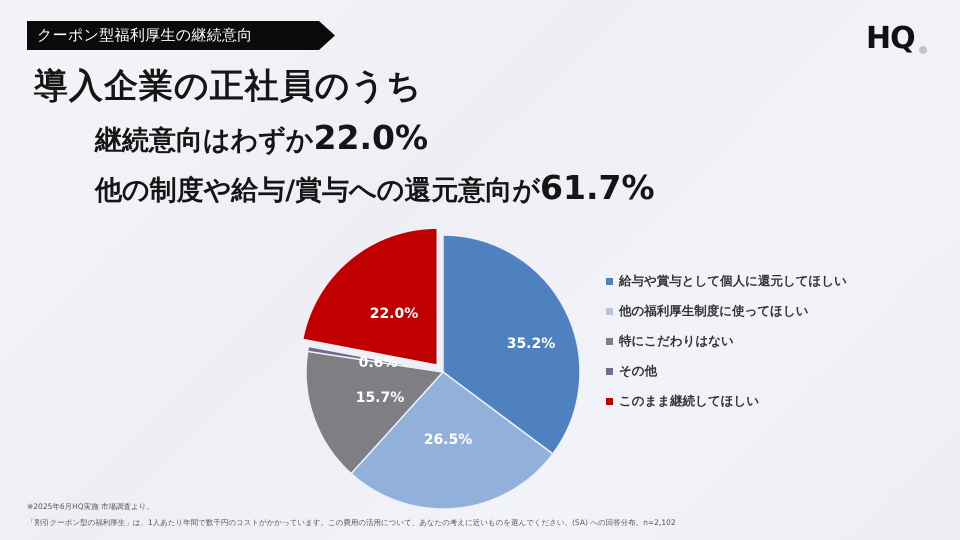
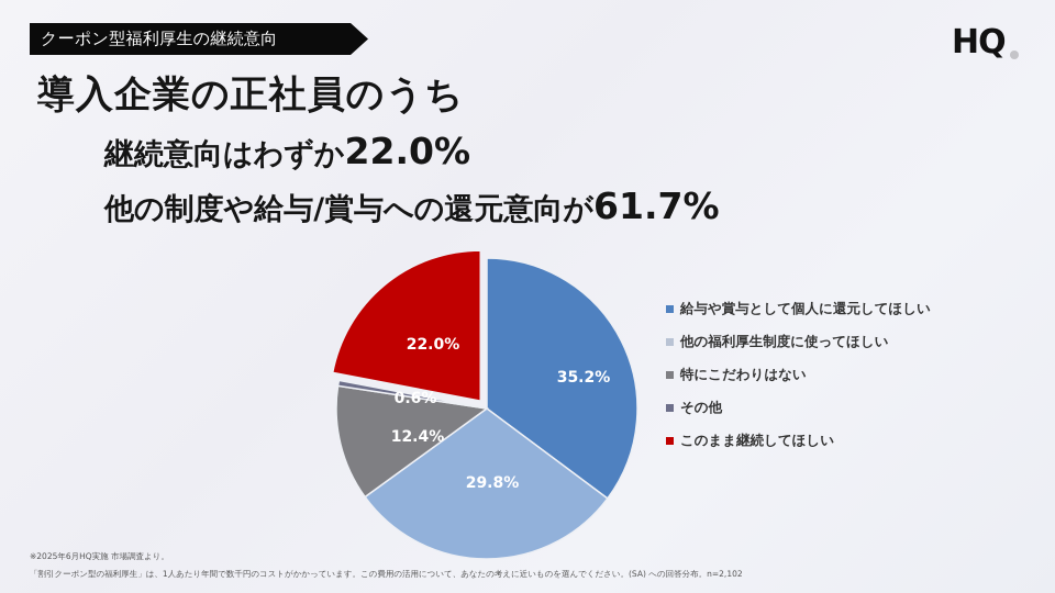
他の福利厚生制度に使ってほしい: 26.5% -> 29.8%
特にこだわりはない: 15.7% -> 12.4%
